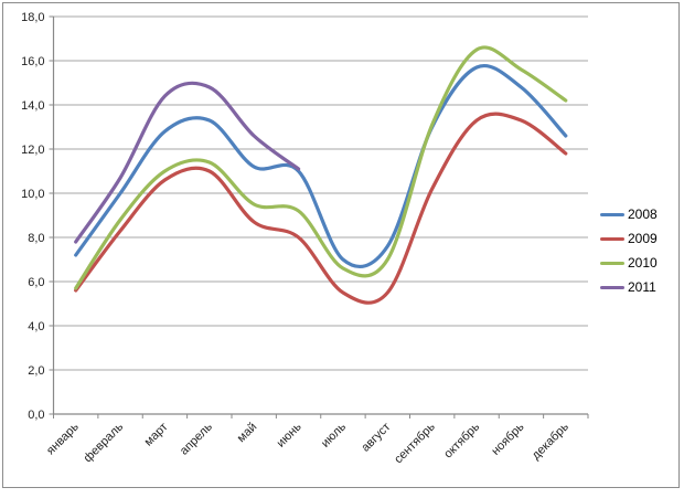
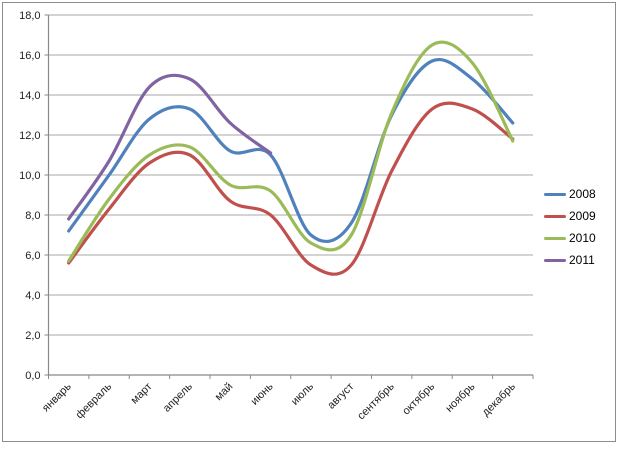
2010/декабрь: 14,2 -> 11,7
